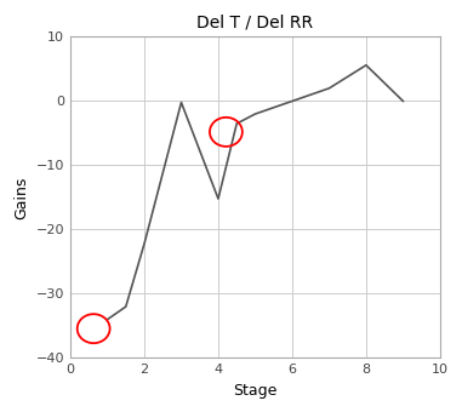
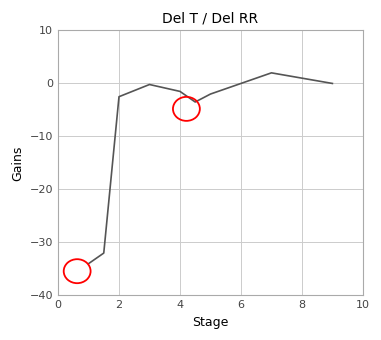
2: -22.2 -> -2.5
4: -15.2 -> -1.5
8: 5.6 -> 1.0
